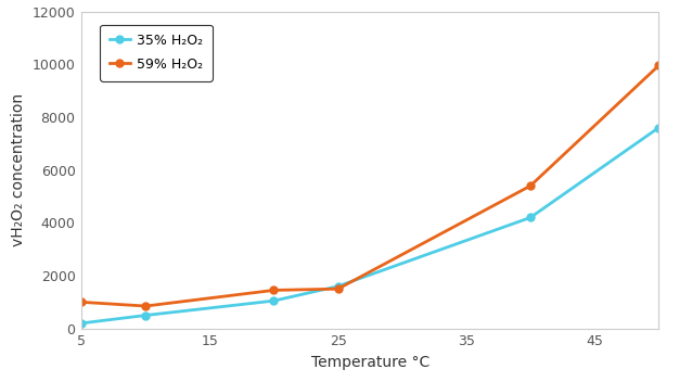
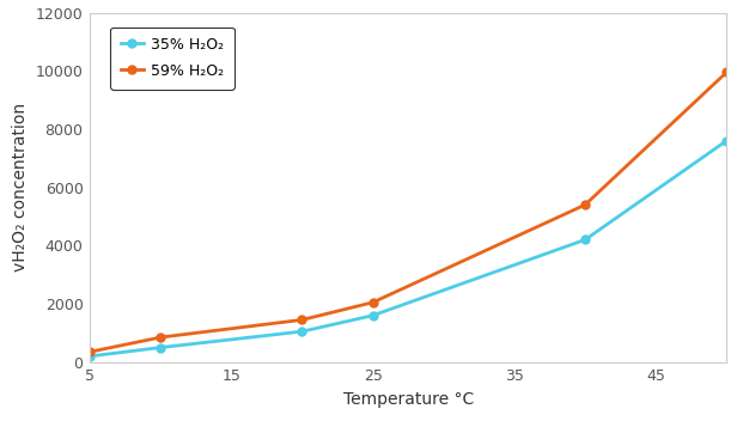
59% H₂O₂/5: 1000 -> 350
59% H₂O₂/25: 1500 -> 2050
